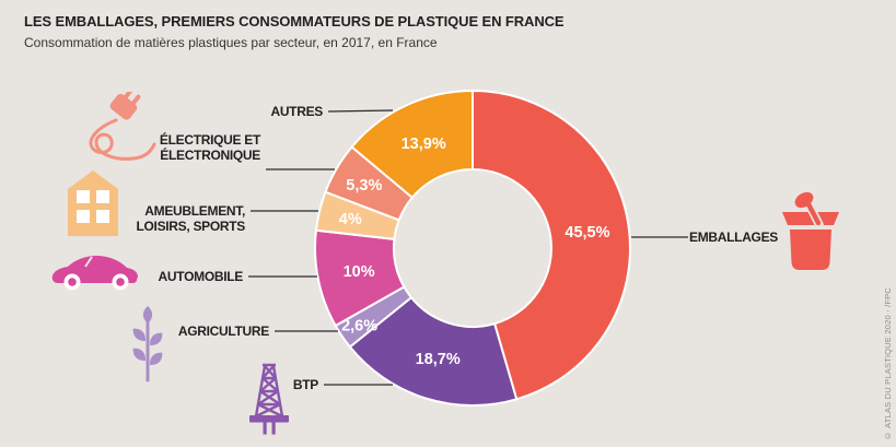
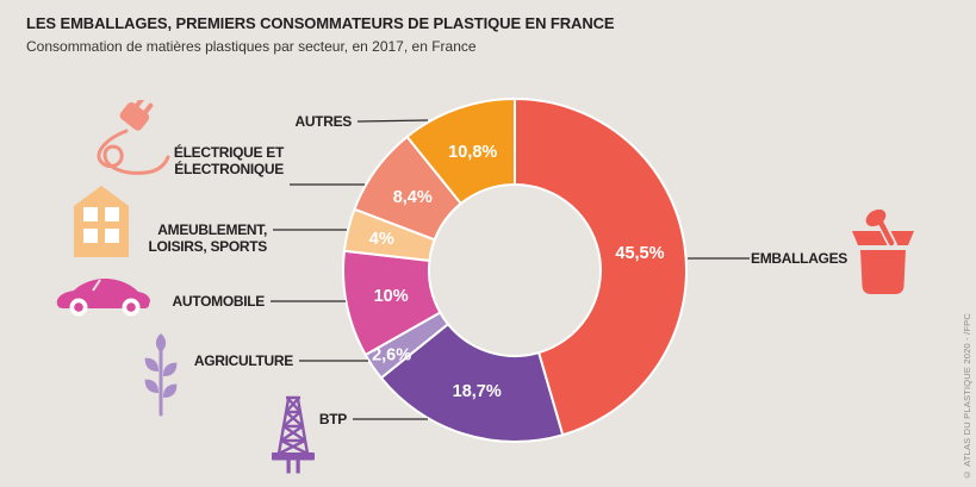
ÉLECTRIQUE ET ÉLECTRONIQUE: 5,3% -> 8,4%
AUTRES: 13,9% -> 10,8%
